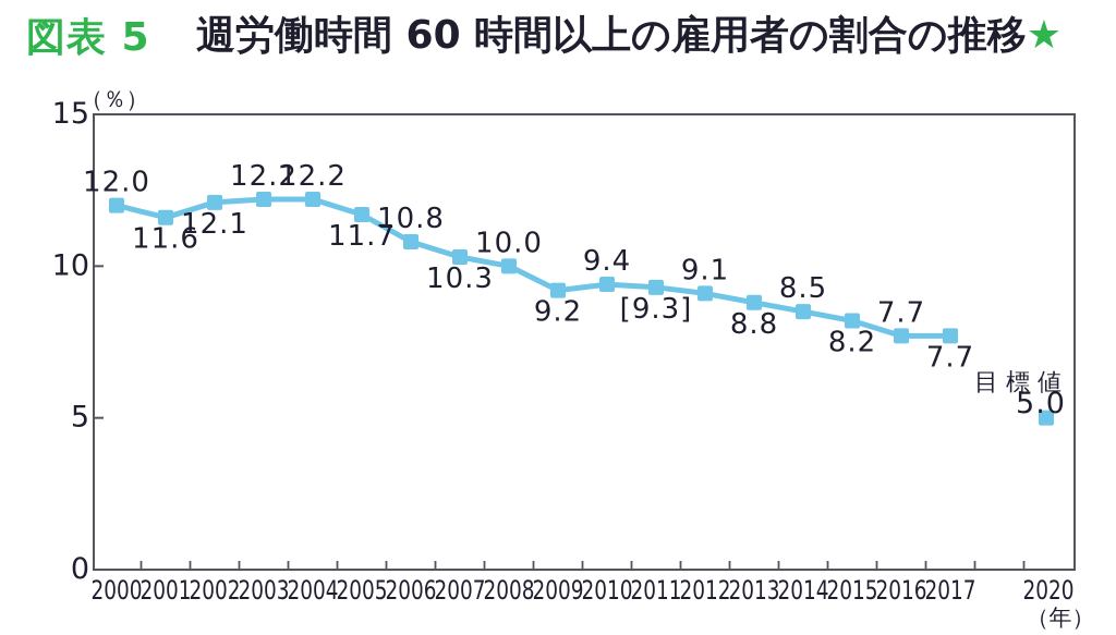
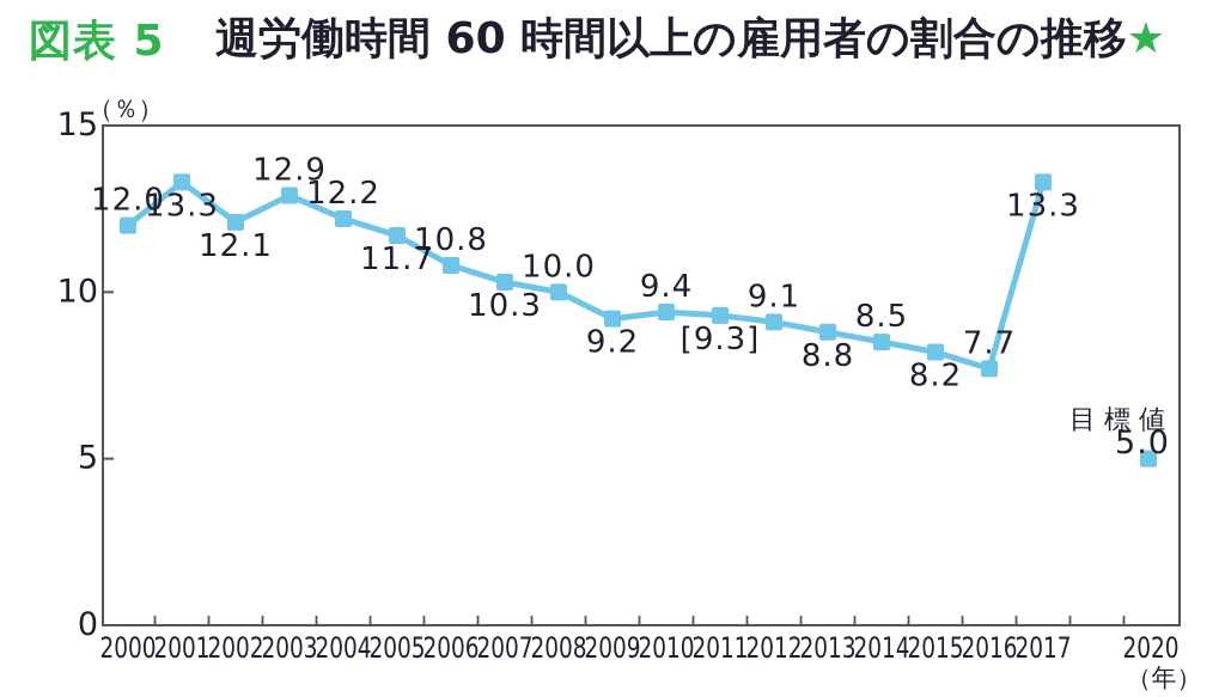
2001: 11.6 -> 13.3
2003: 12.2 -> 12.9
2017: 7.7 -> 13.3
